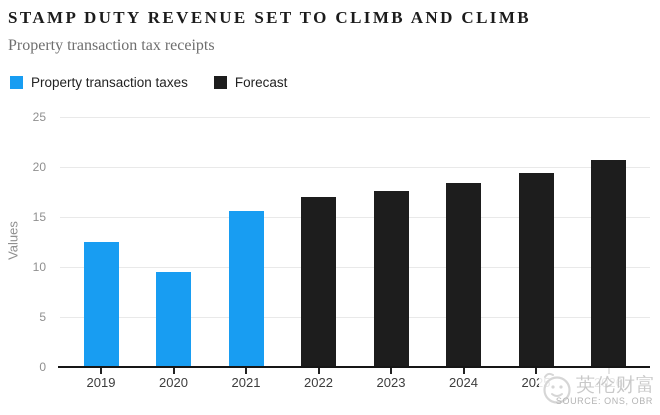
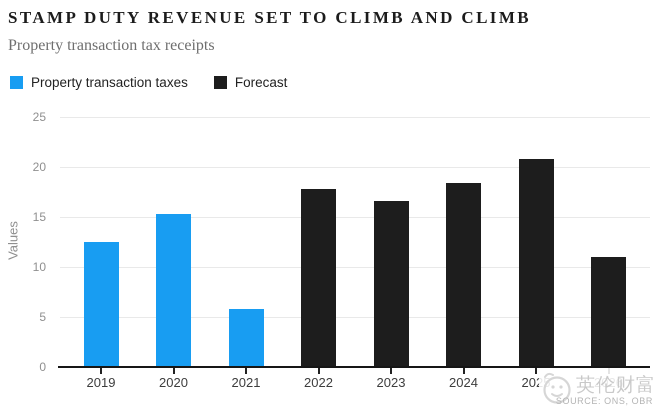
Property transaction taxes/2020: 9.5 -> 15.3
Property transaction taxes/2021: 15.6 -> 5.8
Forecast/2022: 17.0 -> 17.8
Forecast/2023: 17.6 -> 16.6
Forecast/2025: 19.4 -> 20.8
Forecast/2026: 20.7 -> 11.0
